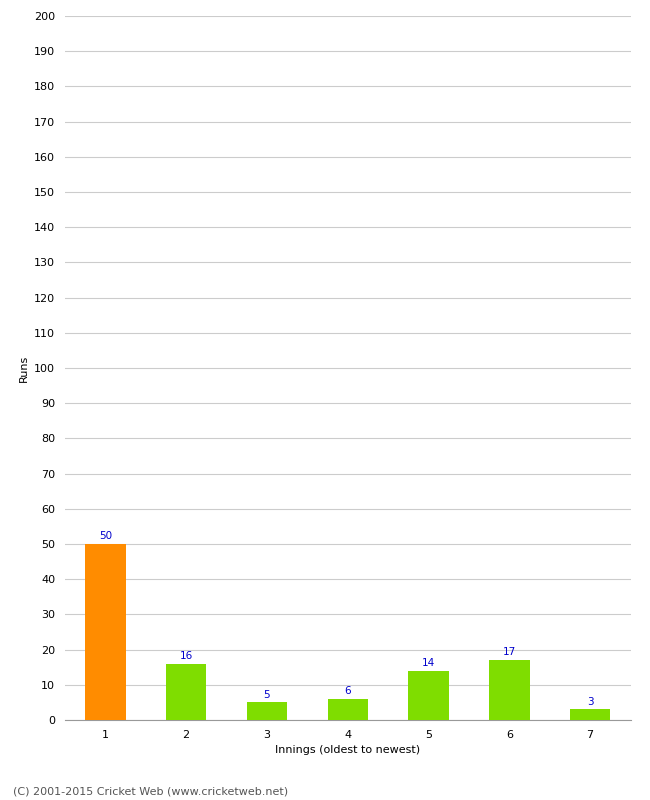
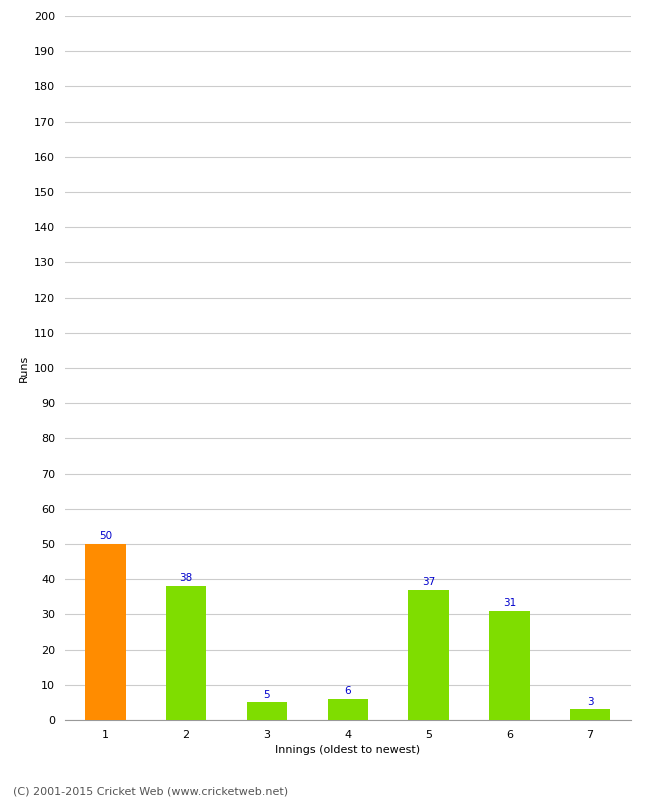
2: 16 -> 38
5: 14 -> 37
6: 17 -> 31
